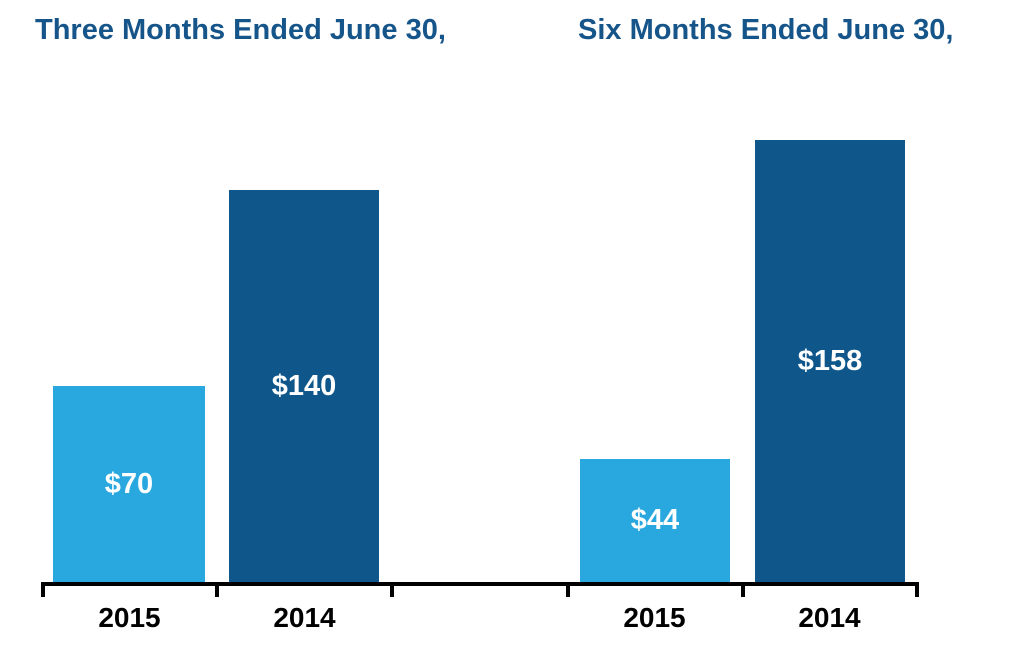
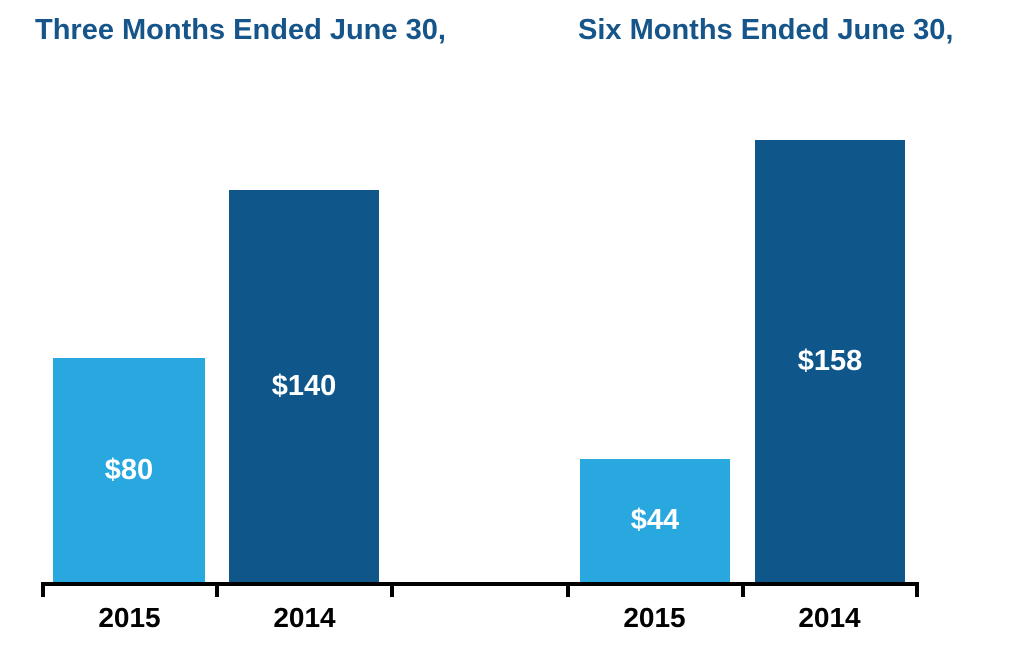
Three Months Ended June 30,/2015: $70 -> $80
